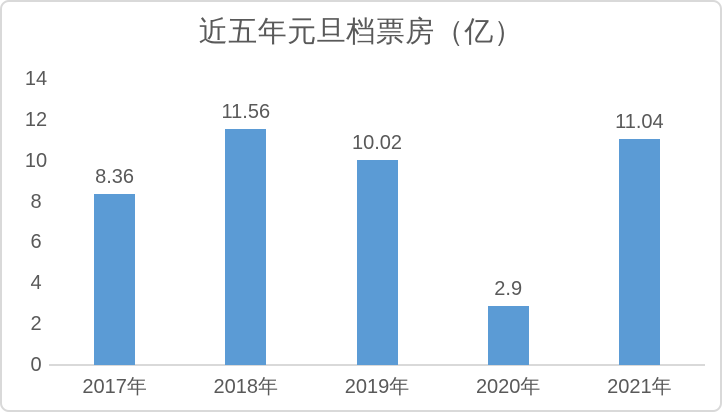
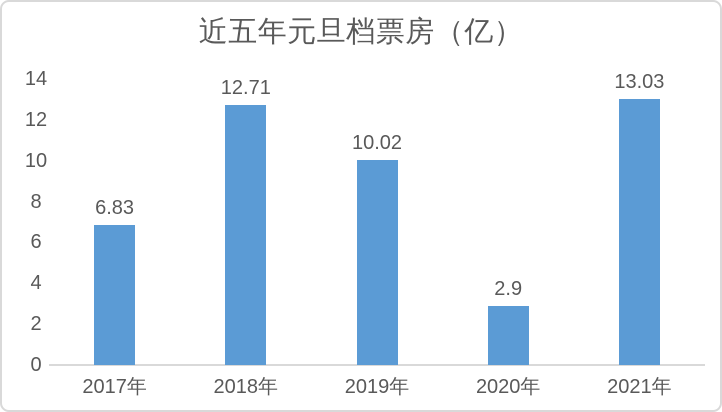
2017年: 8.36 -> 6.83
2018年: 11.56 -> 12.71
2021年: 11.04 -> 13.03
